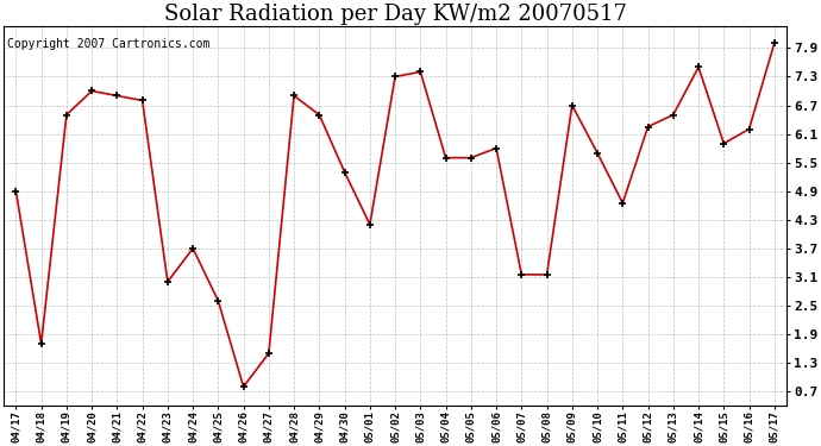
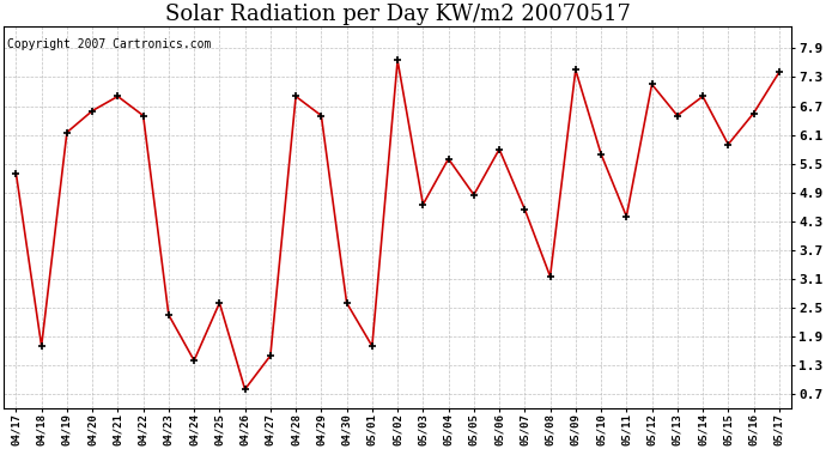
04/17: 4.90 -> 5.30
04/19: 6.50 -> 6.15
04/20: 7.00 -> 6.60
04/22: 6.80 -> 6.50
04/23: 3.00 -> 2.35
04/24: 3.70 -> 1.40
04/30: 5.30 -> 2.60
05/01: 4.20 -> 1.70
05/02: 7.30 -> 7.65
05/03: 7.40 -> 4.65
05/05: 5.60 -> 4.85
05/07: 3.15 -> 4.55
05/09: 6.70 -> 7.45
05/11: 4.65 -> 4.40
05/12: 6.25 -> 7.15
05/14: 7.50 -> 6.90
05/16: 6.20 -> 6.55
05/17: 8.00 -> 7.40
